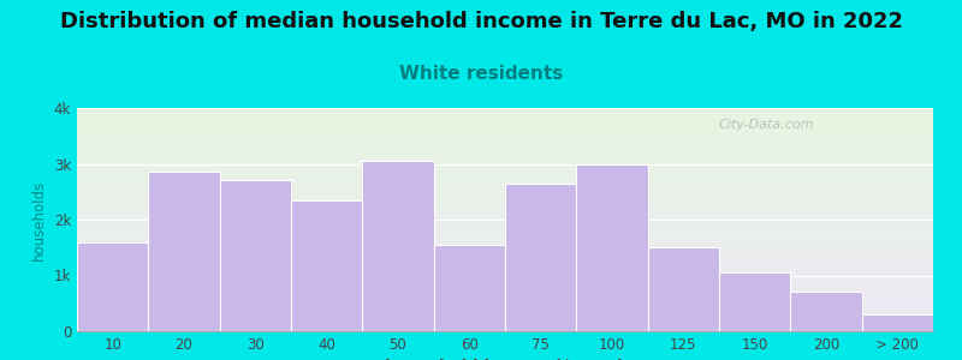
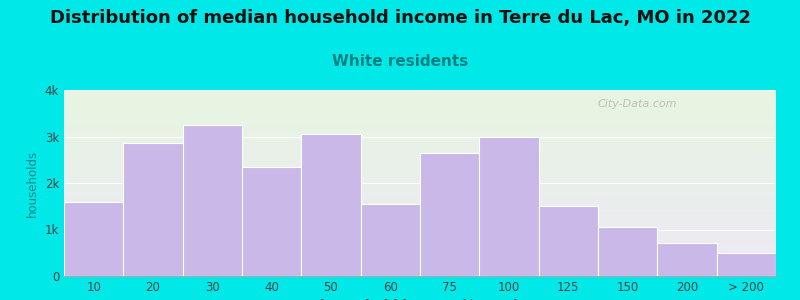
30: 2.70k -> 3.25k
> 200: 0.30k -> 0.50k
